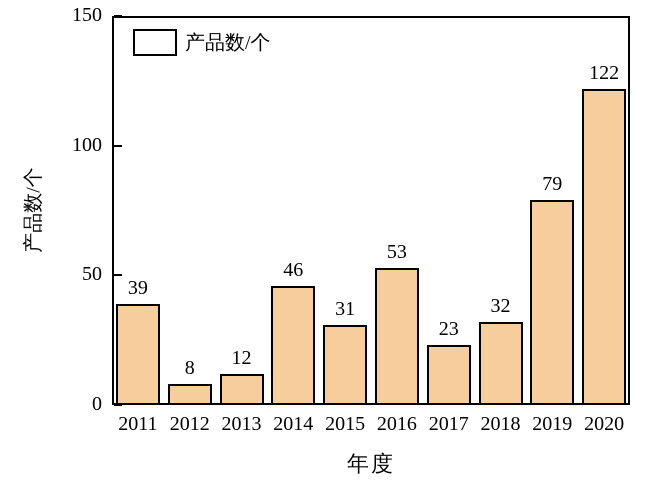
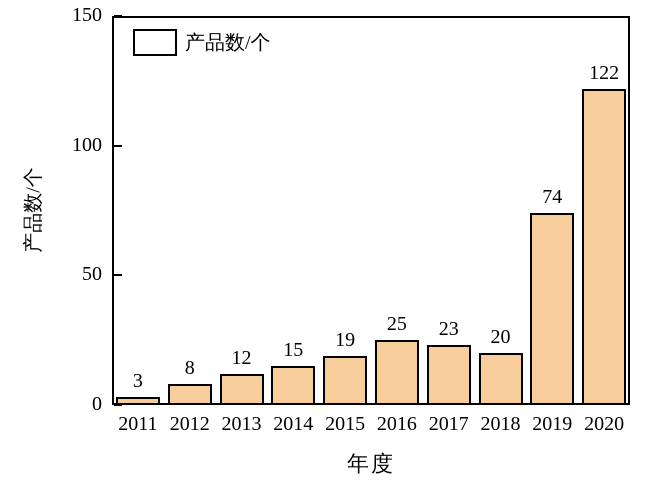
2011: 39 -> 3
2014: 46 -> 15
2015: 31 -> 19
2016: 53 -> 25
2018: 32 -> 20
2019: 79 -> 74
